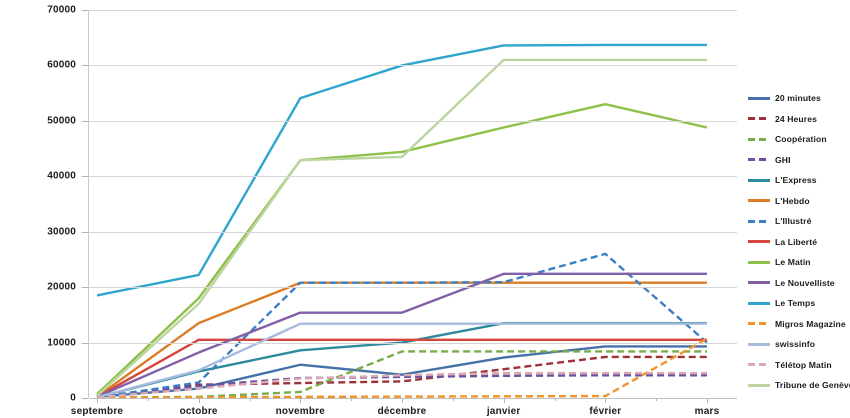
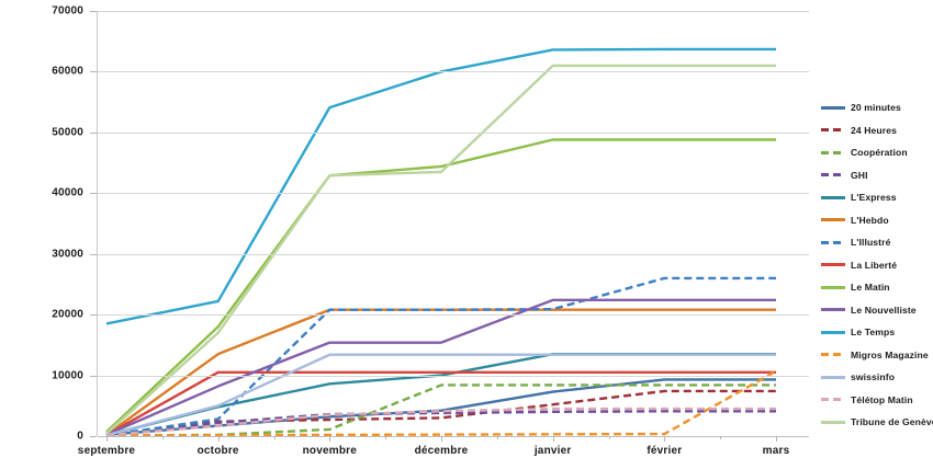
20 minutes/novembre: 6000 -> 3000
Le Matin/février: 53000 -> 49000
L'Illustré/mars: 10000 -> 26000
